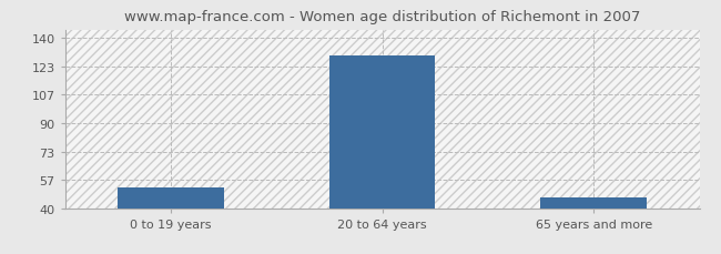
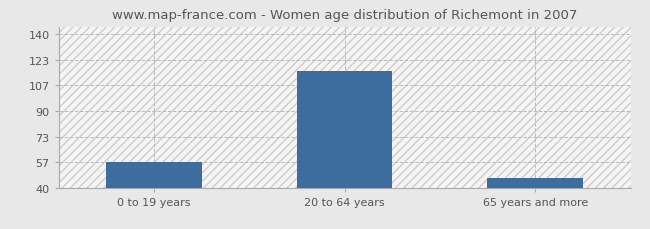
0 to 19 years: 52 -> 57
20 to 64 years: 130 -> 116
